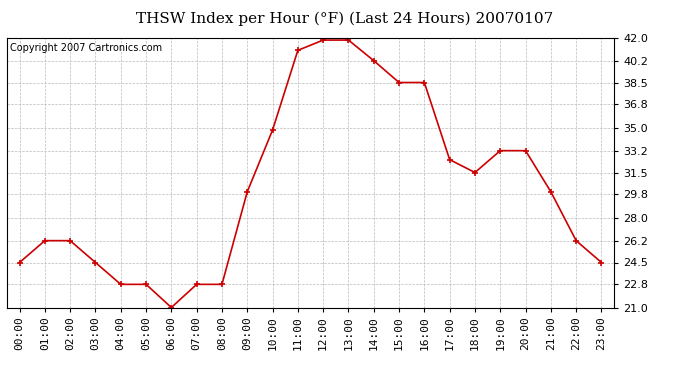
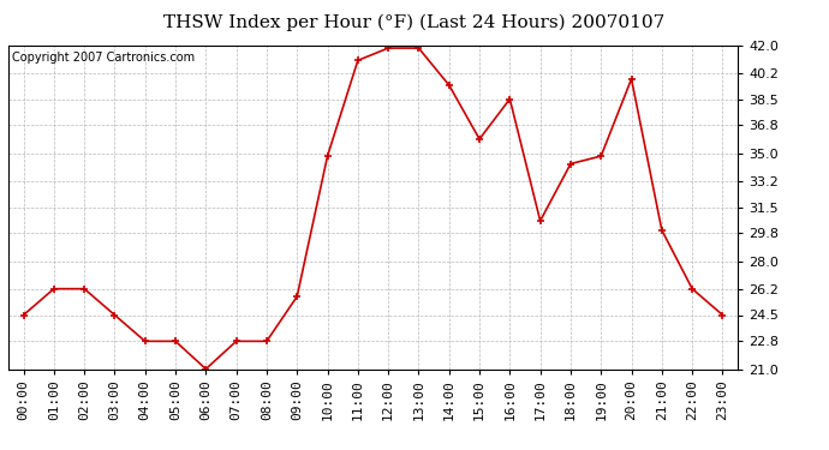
09:00: 30.0 -> 25.7
14:00: 40.2 -> 39.4
15:00: 38.5 -> 35.9
17:00: 32.5 -> 30.6
18:00: 31.5 -> 34.3
19:00: 33.2 -> 34.8
20:00: 33.2 -> 39.8
